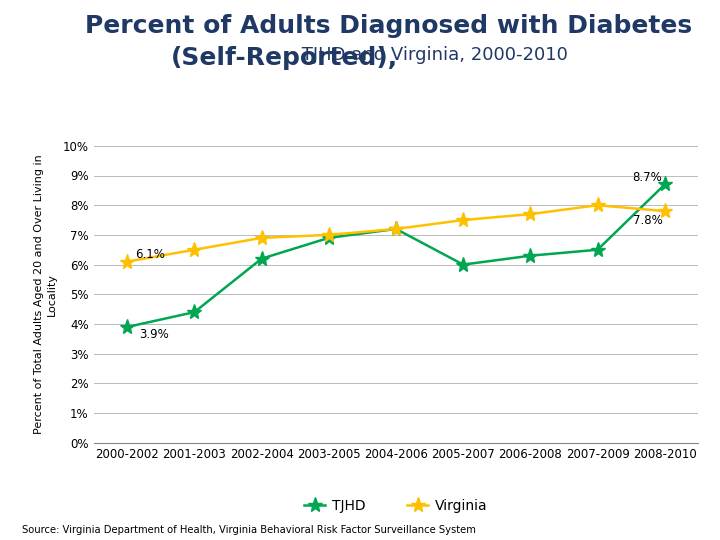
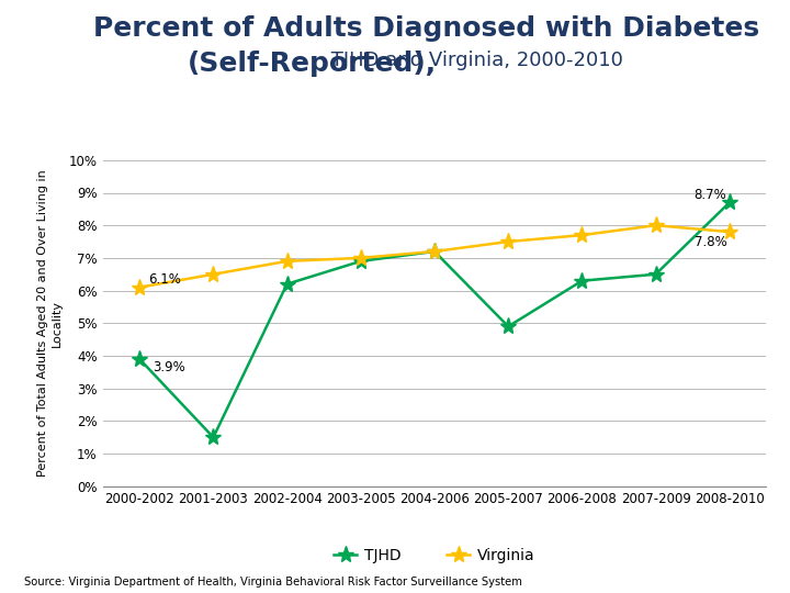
TJHD/2001-2003: 4.4% -> 1.5%
TJHD/2005-2007: 6.0% -> 4.9%
